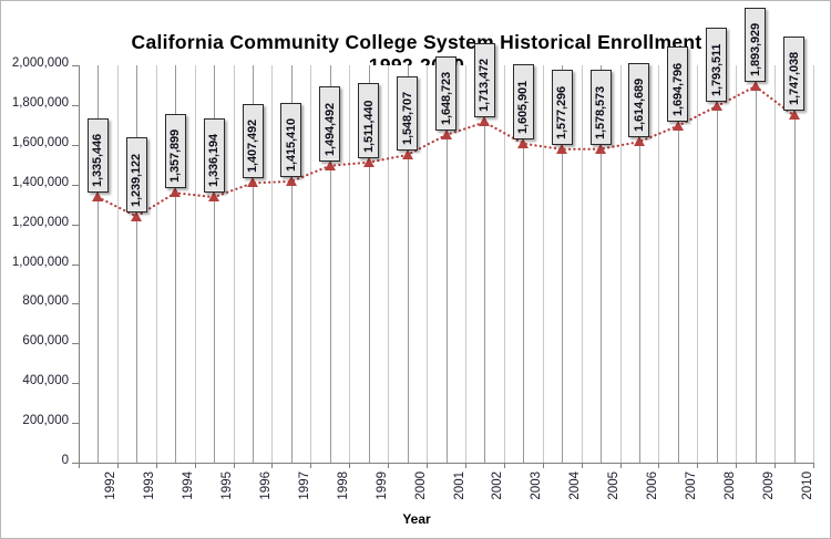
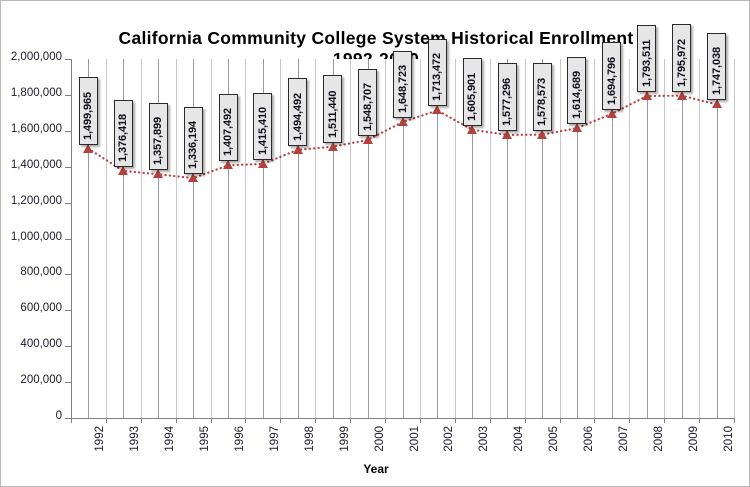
1992: 1,335,446 -> 1,499,965
1993: 1,239,122 -> 1,376,418
2009: 1,893,929 -> 1,795,972
